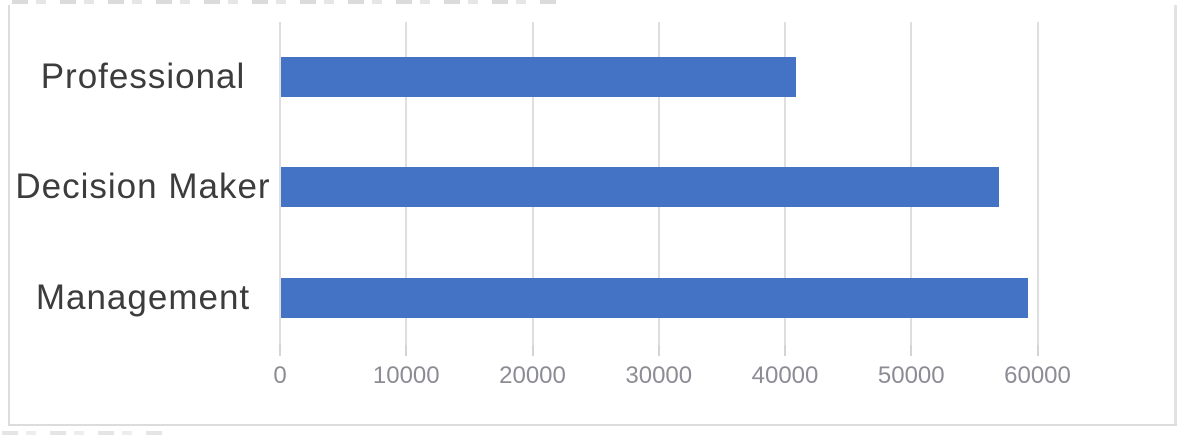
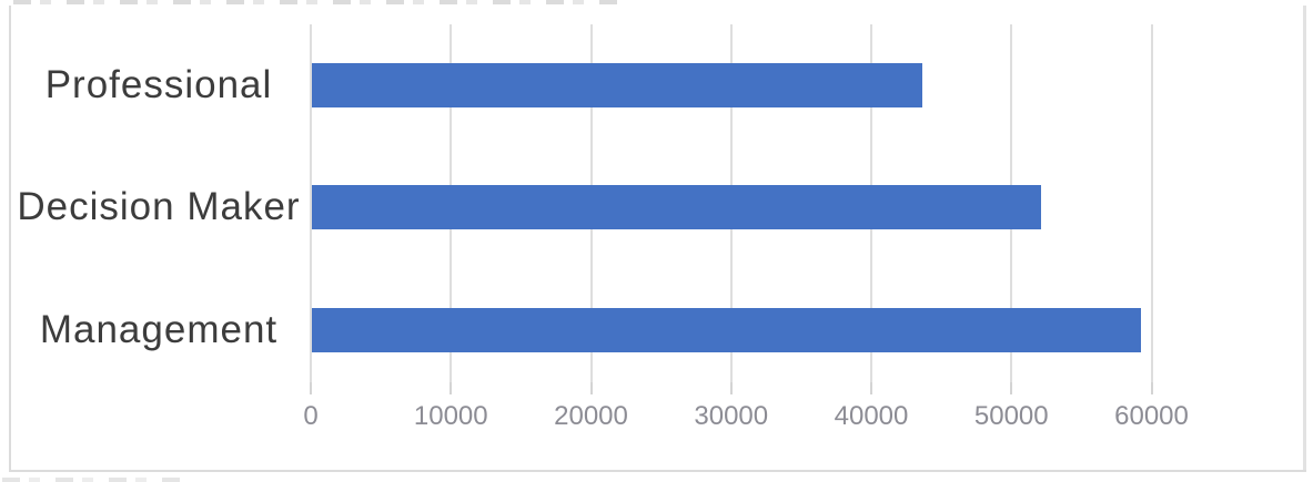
Professional: 40800 -> 43600
Decision Maker: 56900 -> 52000
